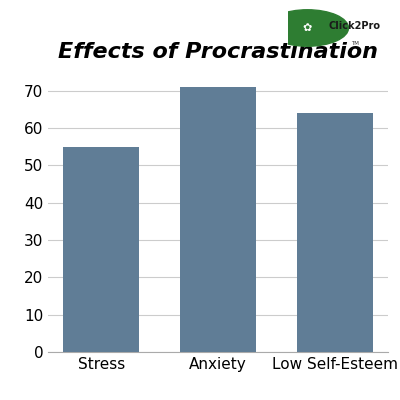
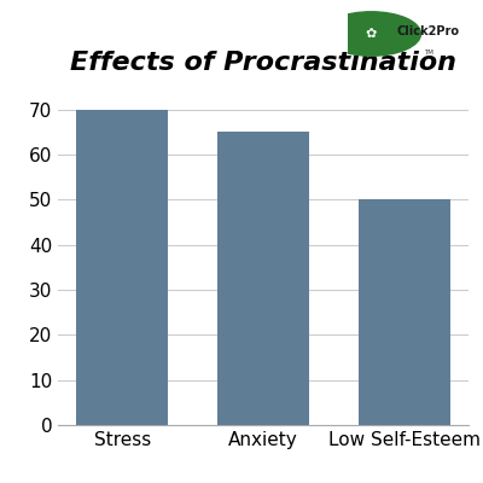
Stress: 55 -> 70
Anxiety: 71 -> 65
Low Self-Esteem: 64 -> 50
